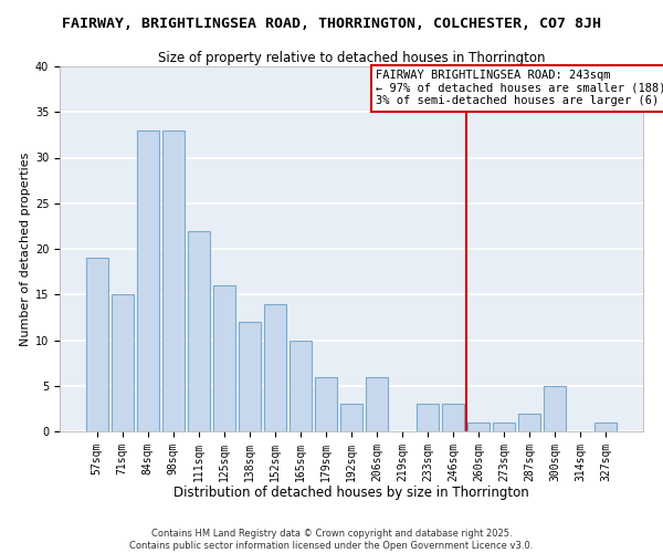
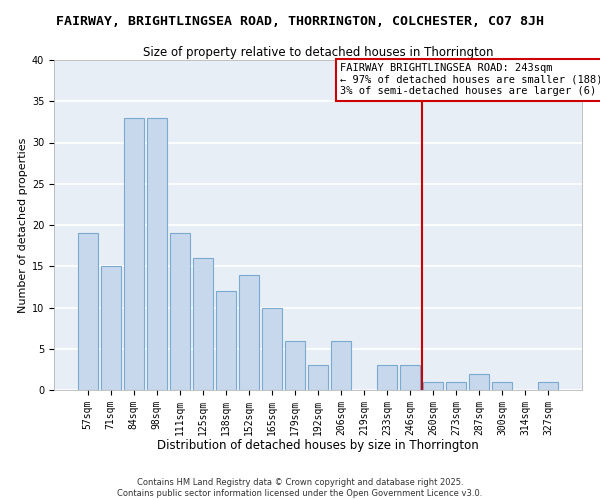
111sqm: 22 -> 19
300sqm: 5 -> 1
